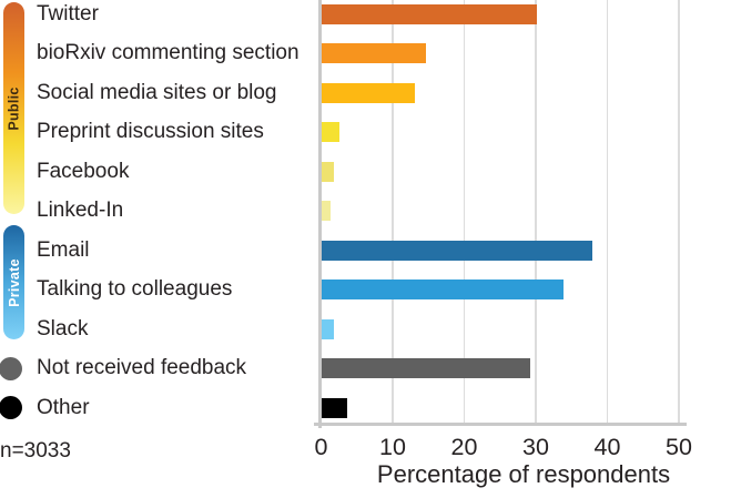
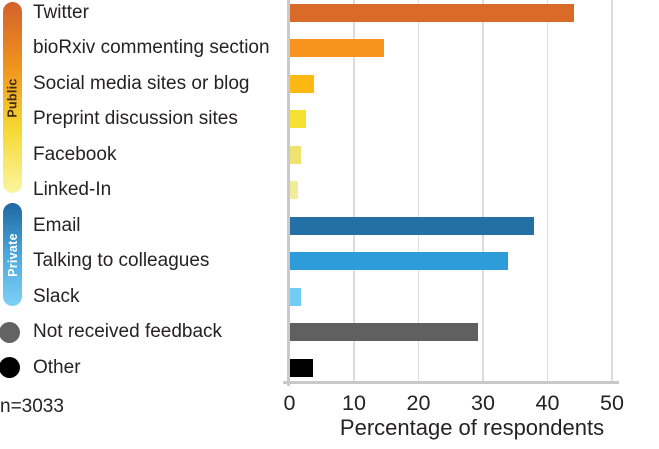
Twitter: 30 -> 44
Social media sites or blog: 13 -> 4
